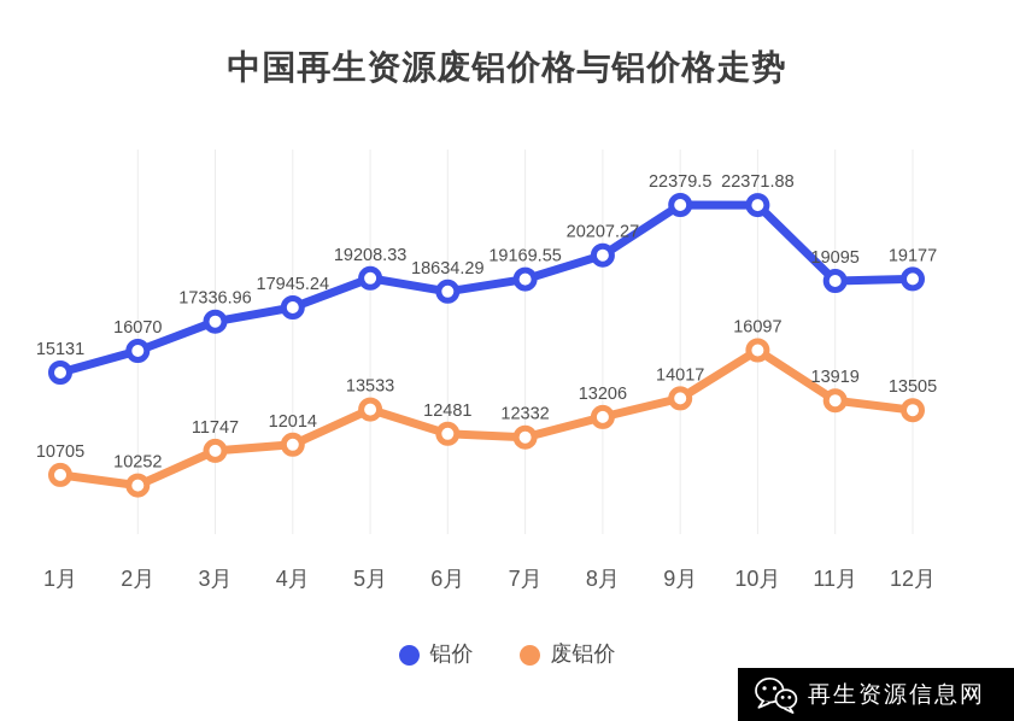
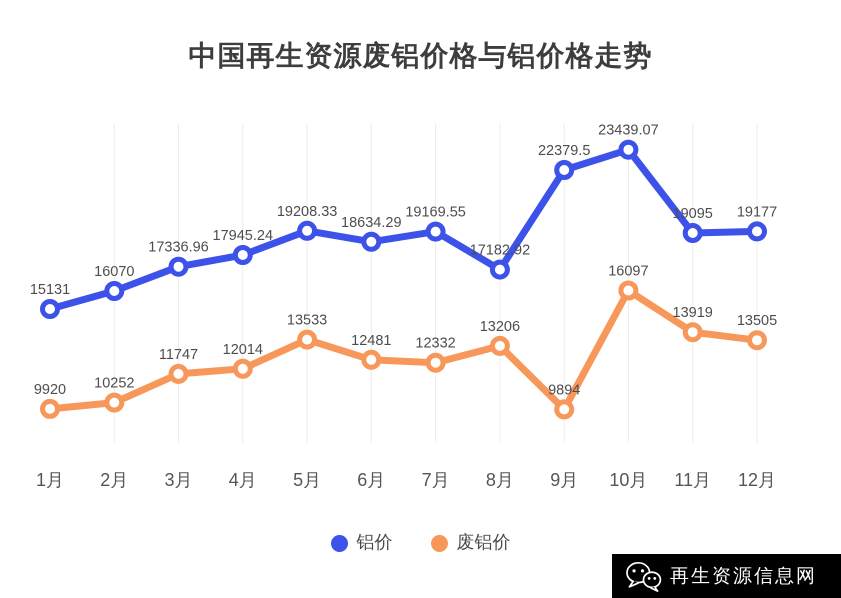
废铝价/1月: 10705 -> 9920
铝价/8月: 20207.27 -> 17182.92
废铝价/9月: 14017 -> 9894
铝价/10月: 22371.88 -> 23439.07
